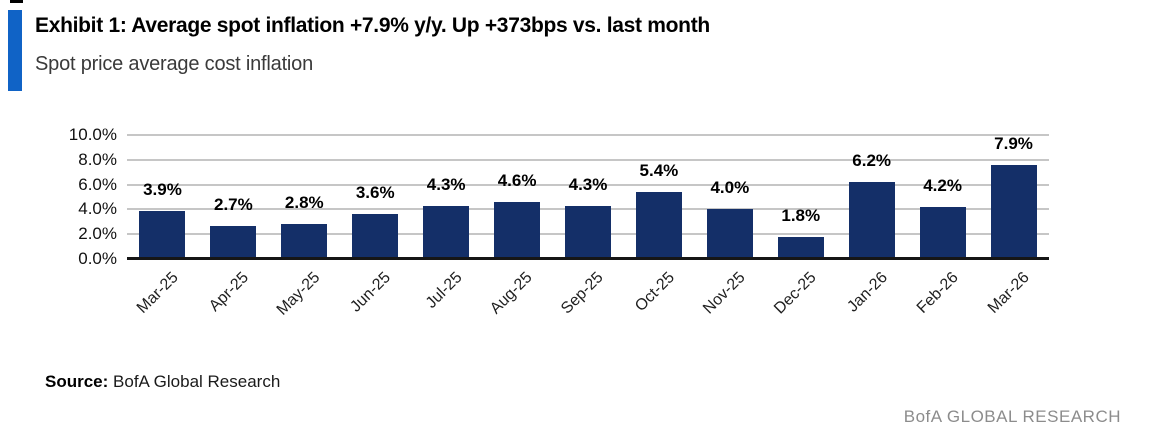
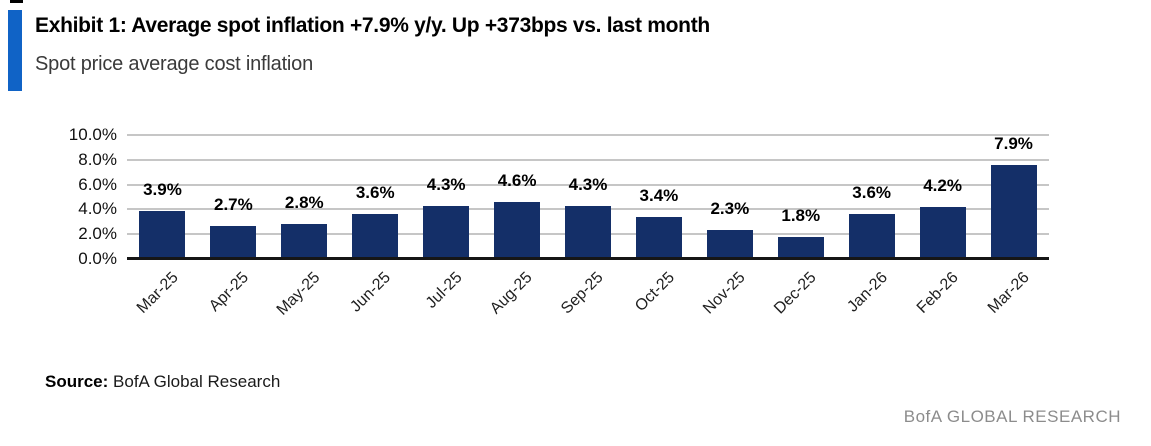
Oct-25: 5.4% -> 3.4%
Nov-25: 4.0% -> 2.3%
Jan-26: 6.2% -> 3.6%
